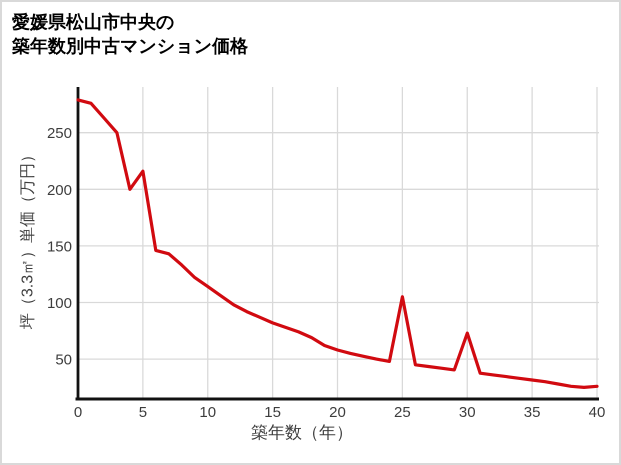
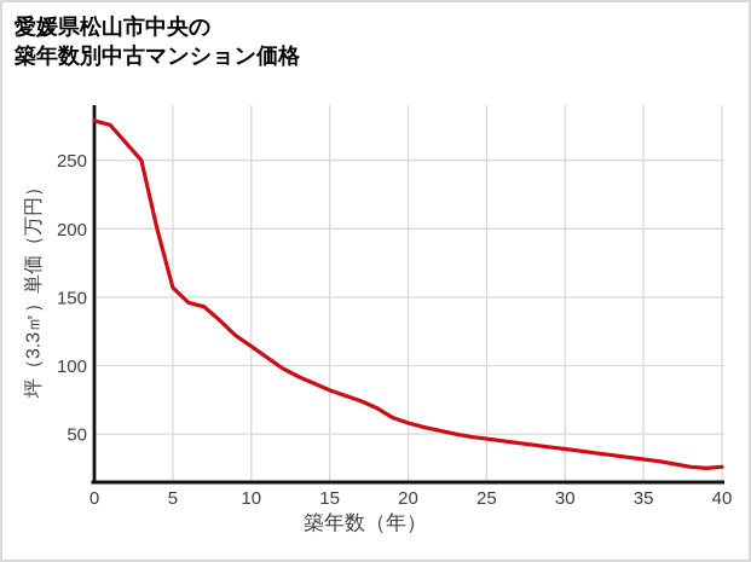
5: 216 -> 157
25: 105 -> 46
30: 73 -> 39
